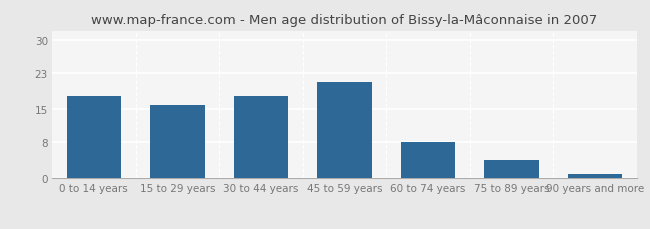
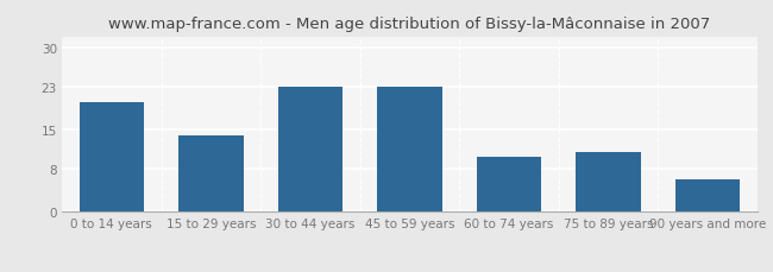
0 to 14 years: 18 -> 20
15 to 29 years: 16 -> 14
30 to 44 years: 18 -> 23
45 to 59 years: 21 -> 23
60 to 74 years: 8 -> 10
75 to 89 years: 4 -> 11
90 years and more: 1 -> 6
